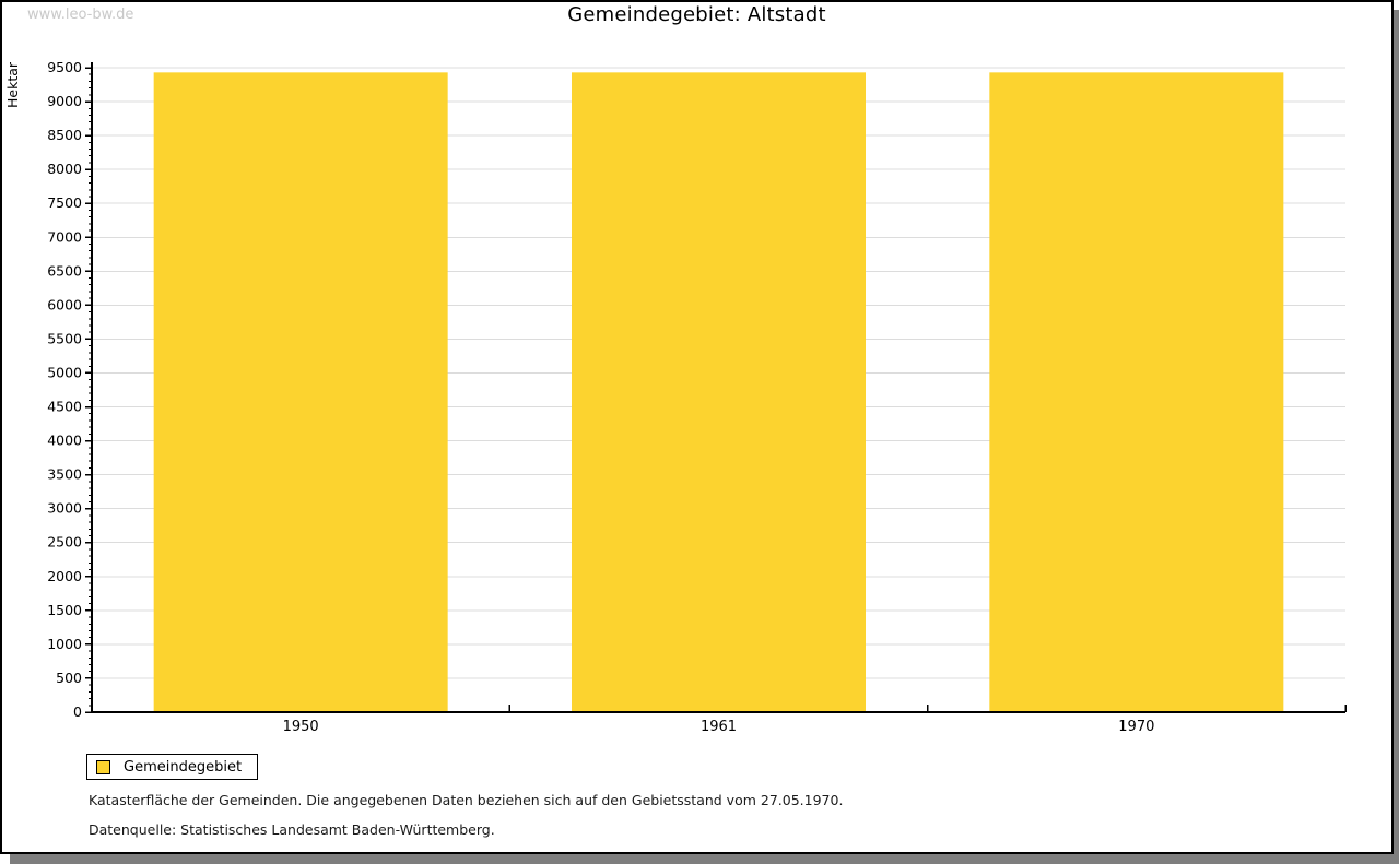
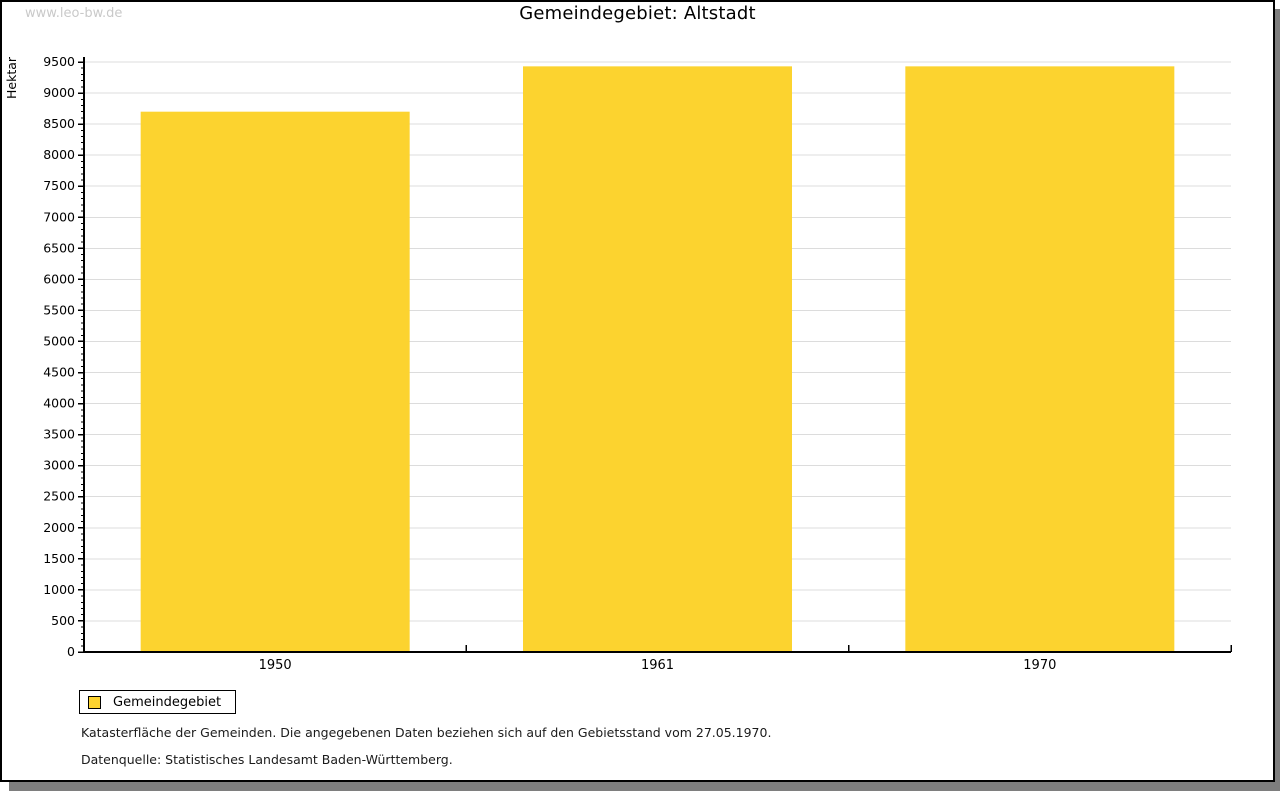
1950: 9400 -> 8700
